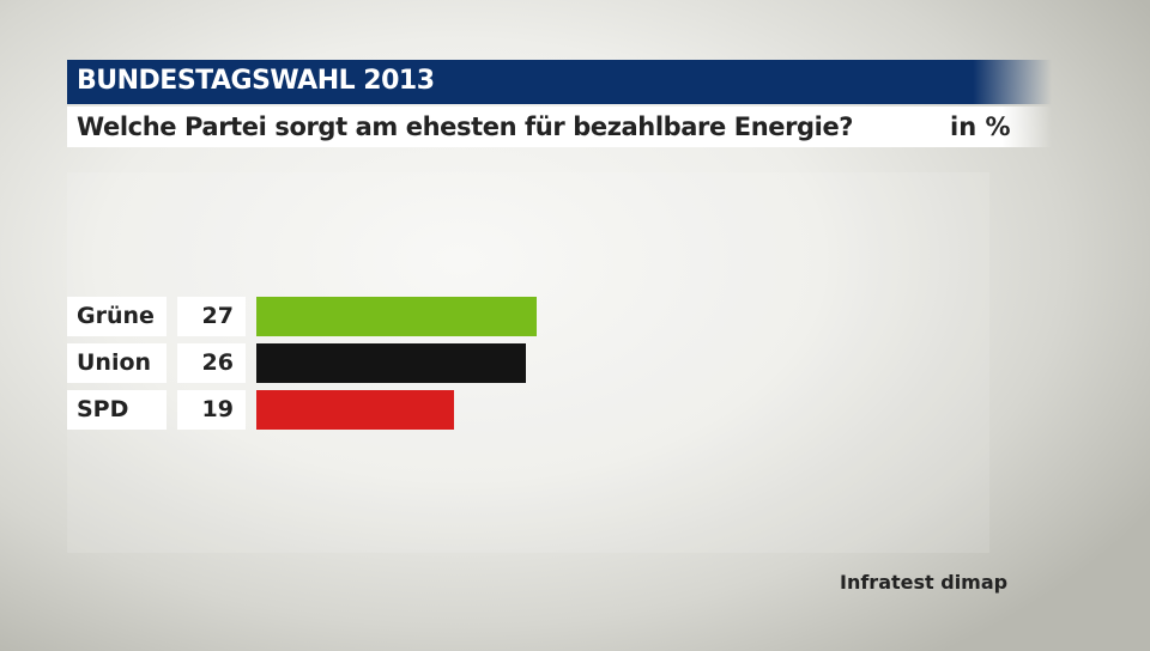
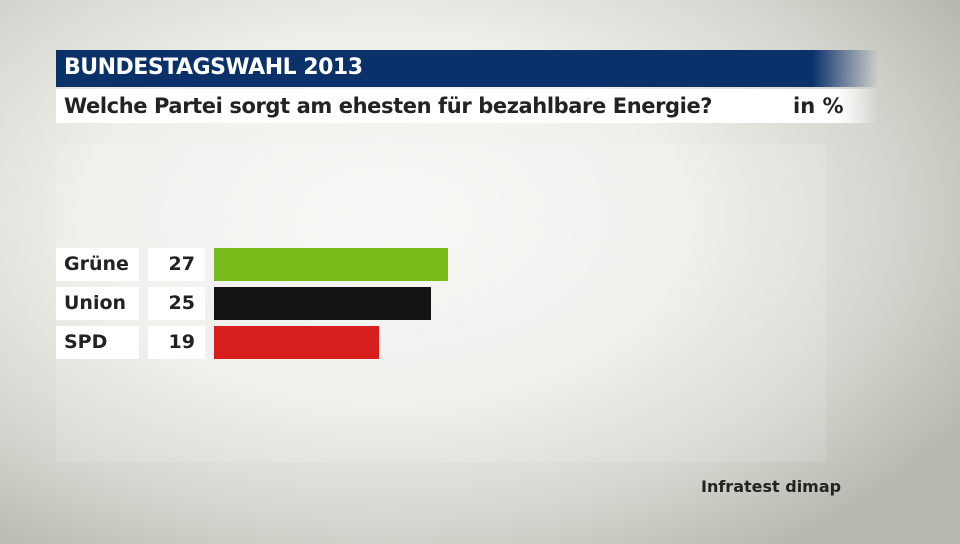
Union: 26 -> 25
